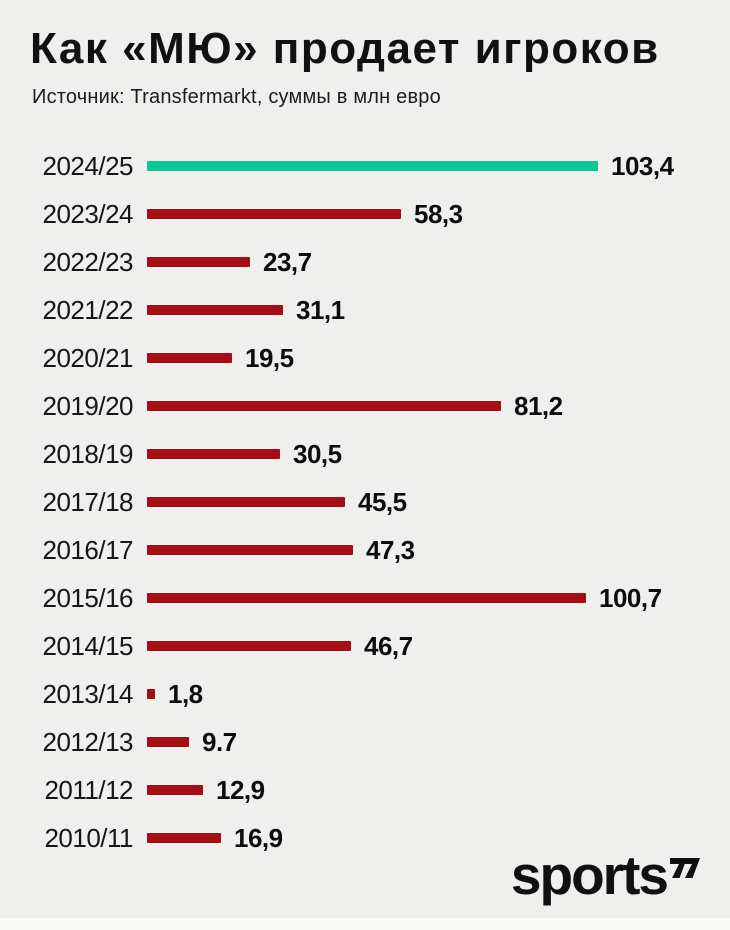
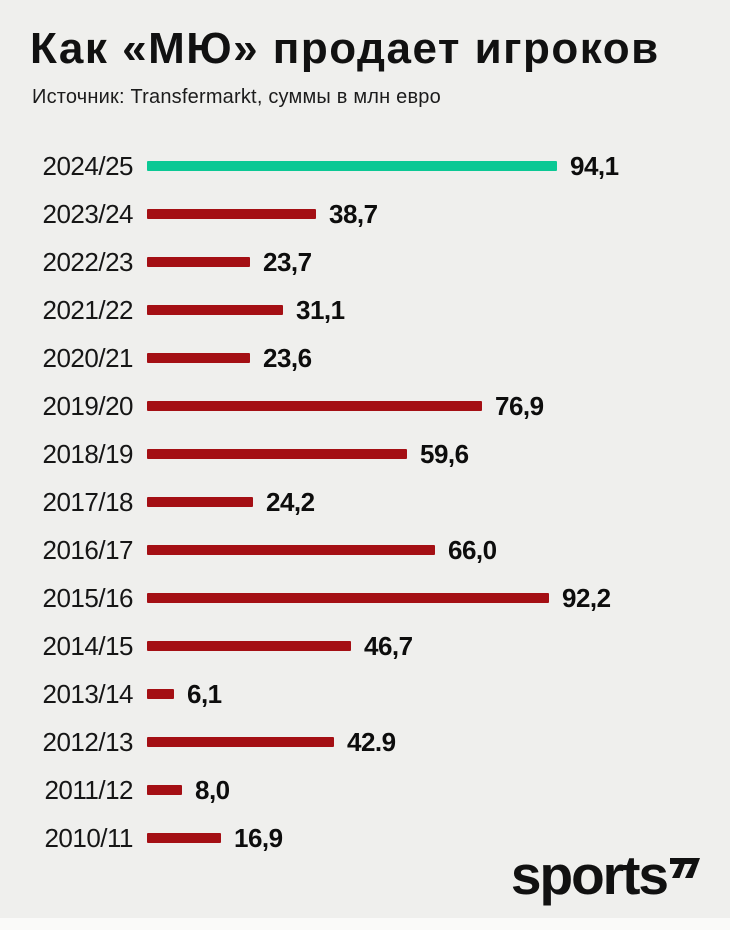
2024/25: 103,4 -> 94,1
2023/24: 58,3 -> 38,7
2020/21: 19,5 -> 23,6
2019/20: 81,2 -> 76,9
2018/19: 30,5 -> 59,6
2017/18: 45,5 -> 24,2
2016/17: 47,3 -> 66,0
2015/16: 100,7 -> 92,2
2013/14: 1,8 -> 6,1
2012/13: 9.7 -> 42.9
2011/12: 12,9 -> 8,0
